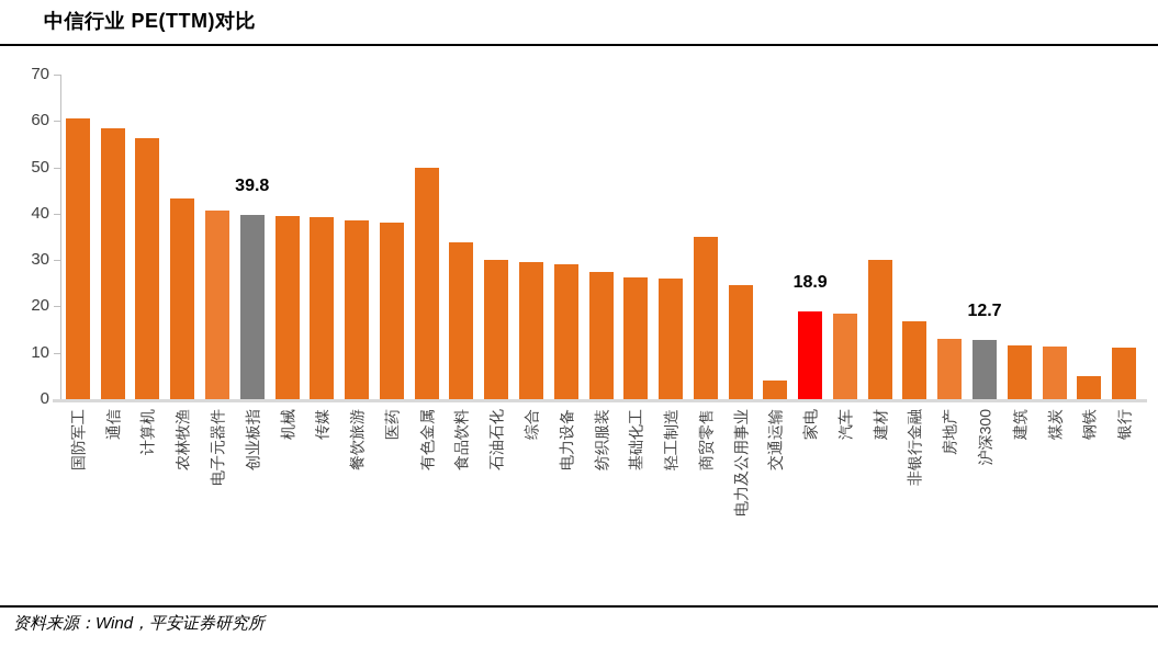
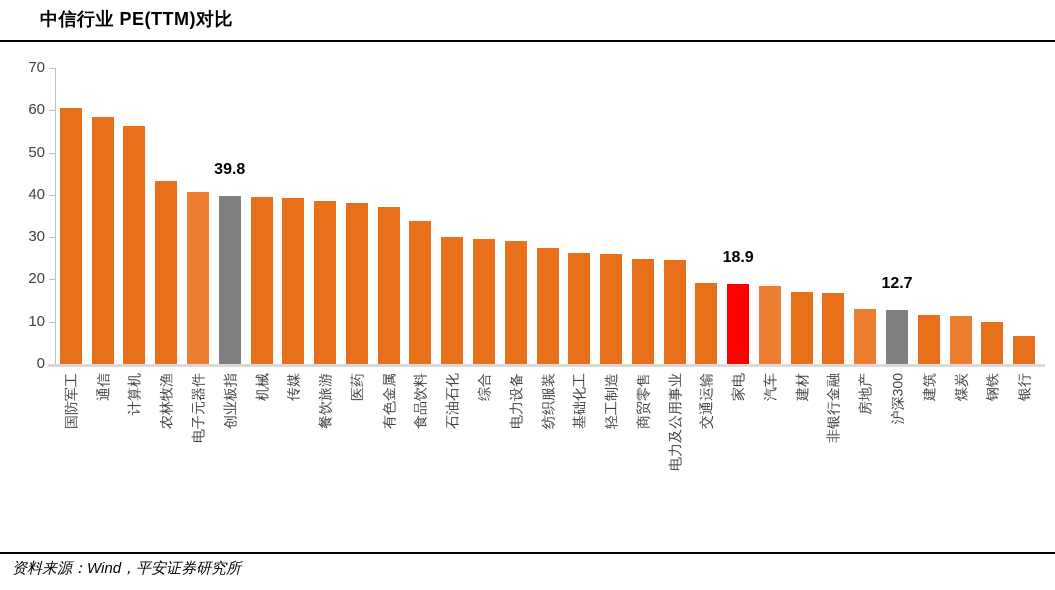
有色金属: 50 -> 37
商贸零售: 35 -> 25
交通运输: 4 -> 19
建材: 30 -> 17
钢铁: 5 -> 10
银行: 11 -> 7
